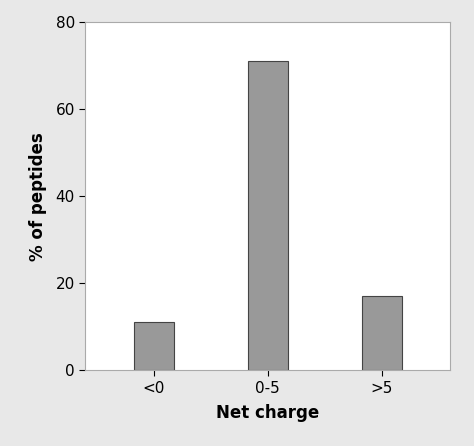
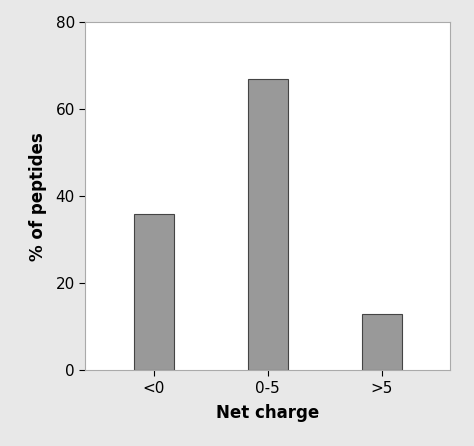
<0: 11 -> 36
0-5: 71 -> 67
>5: 17 -> 13
